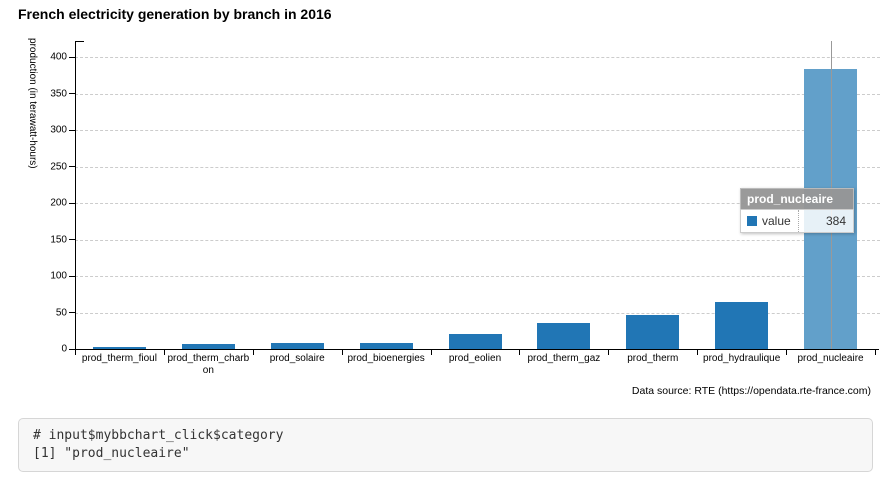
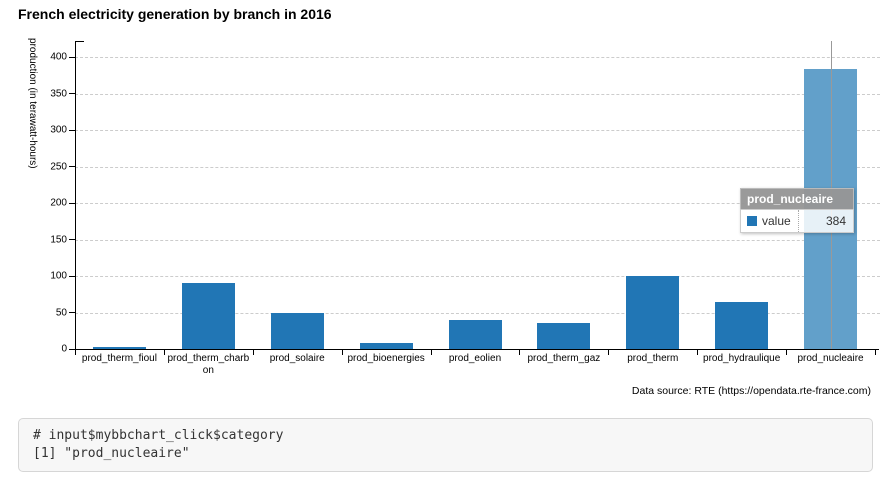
prod_therm_charbon: 10 -> 90
prod_solaire: 10 -> 50
prod_eolien: 20 -> 40
prod_therm: 50 -> 100
